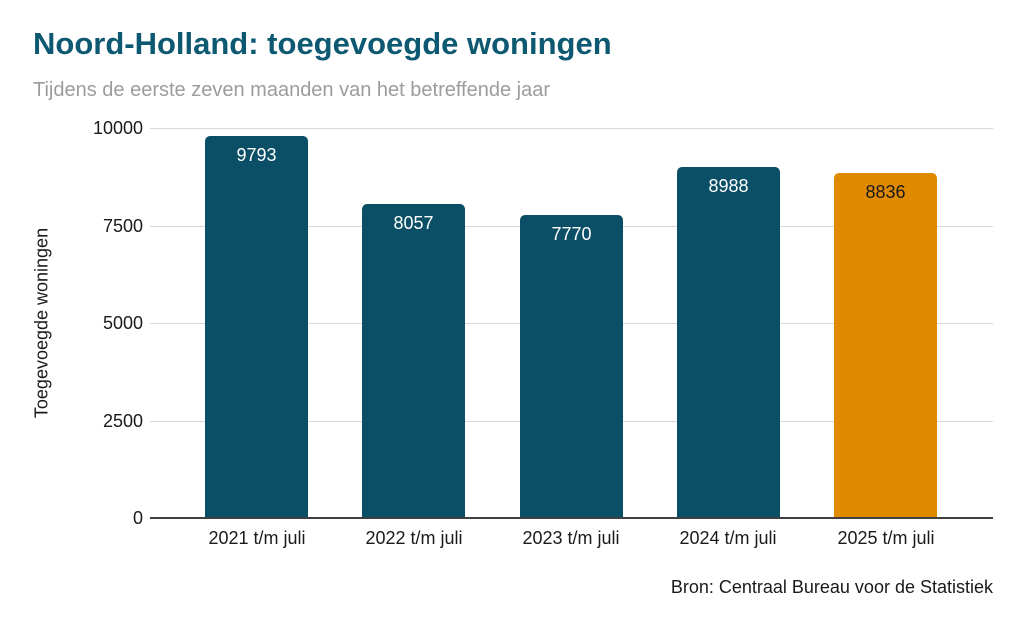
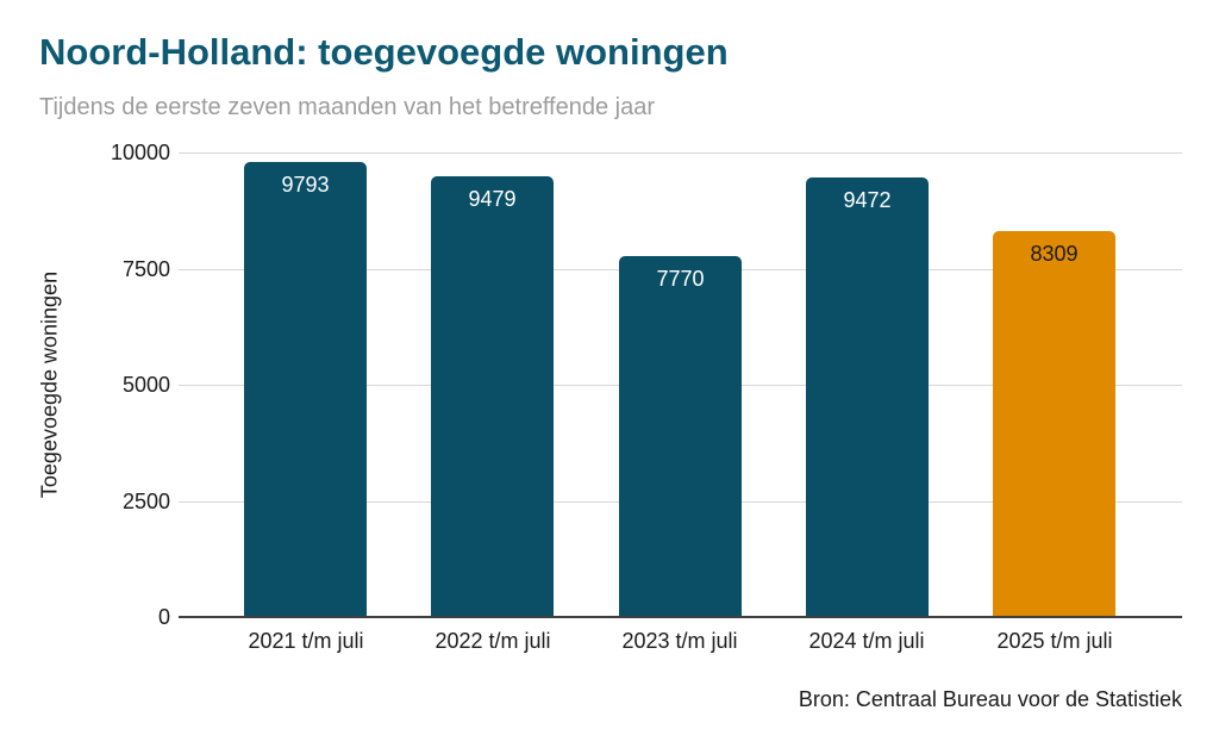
2022 t/m juli: 8057 -> 9479
2024 t/m juli: 8988 -> 9472
2025 t/m juli: 8836 -> 8309
